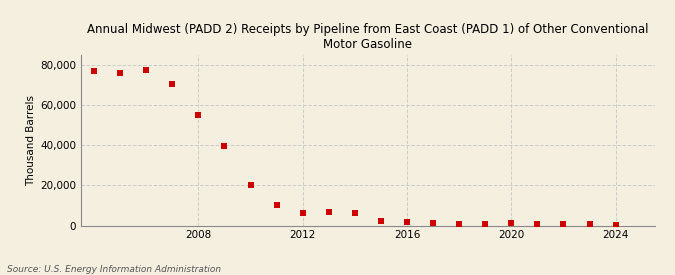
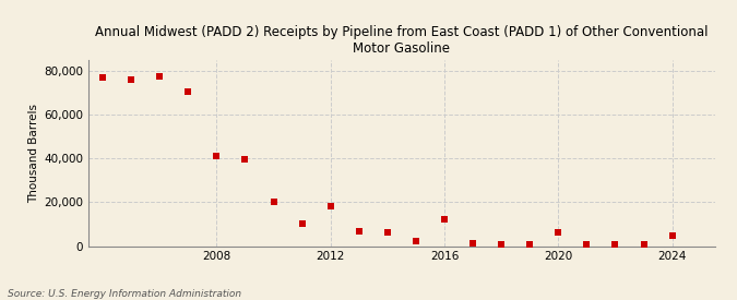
2008: 55,000 -> 41,000
2012: 6,000 -> 18,000
2016: 1,500 -> 12,000
2020: 1,000 -> 6,000
2024: 300 -> 4,500
